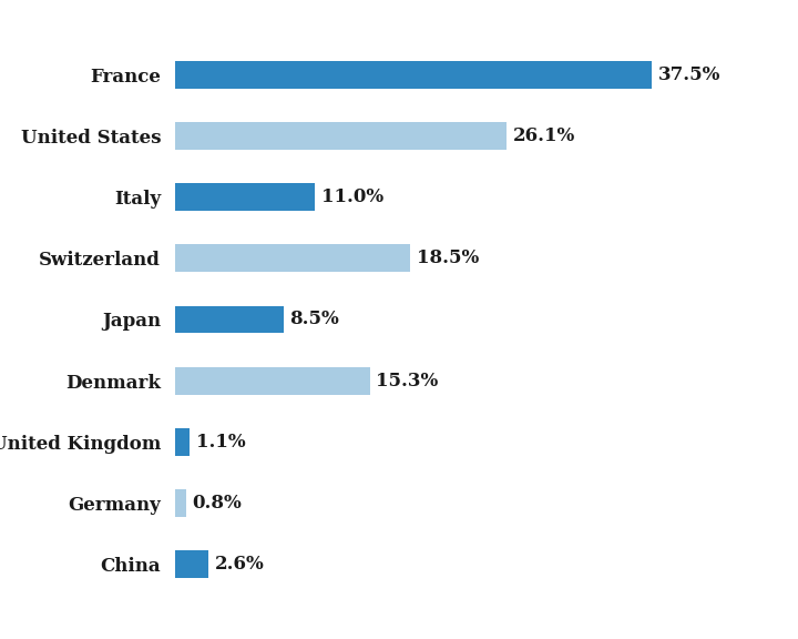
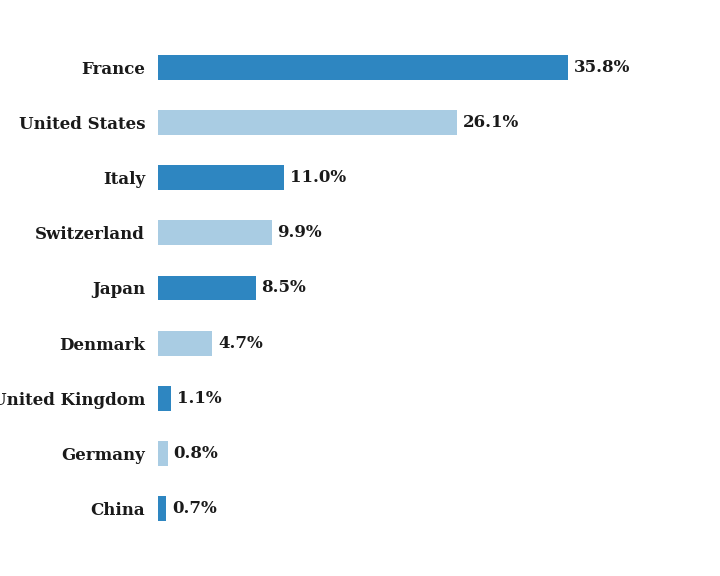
France: 37.5% -> 35.8%
Switzerland: 18.5% -> 9.9%
Denmark: 15.3% -> 4.7%
China: 2.6% -> 0.7%
